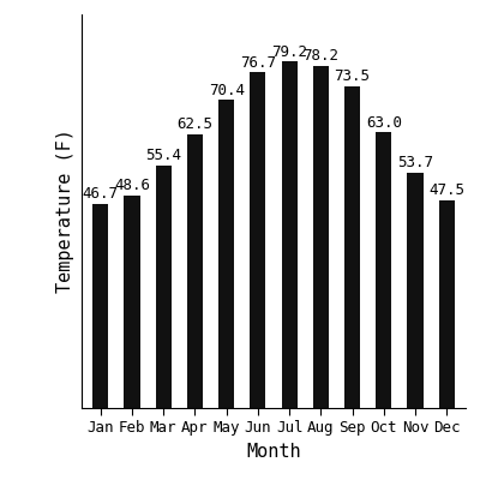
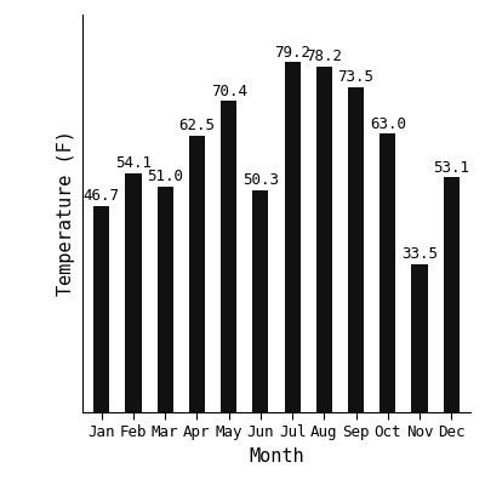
Feb: 48.6 -> 54.1
Mar: 55.4 -> 51.0
Jun: 76.7 -> 50.3
Nov: 53.7 -> 33.5
Dec: 47.5 -> 53.1
